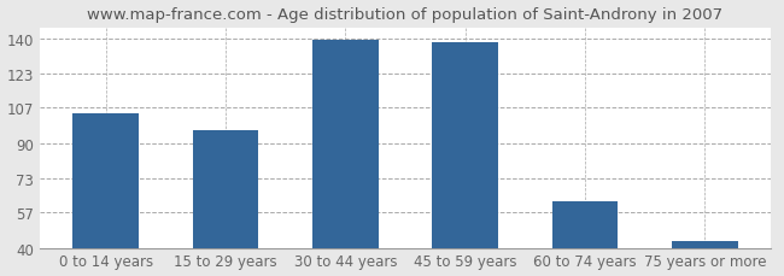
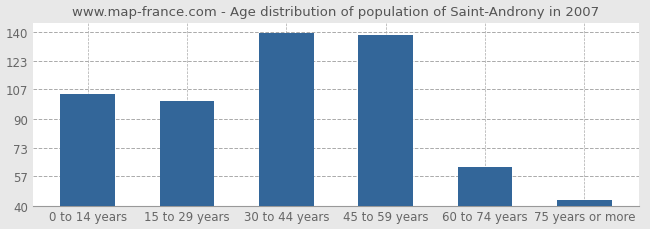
15 to 29 years: 96 -> 100
